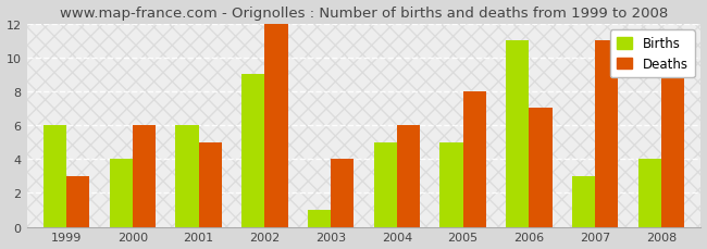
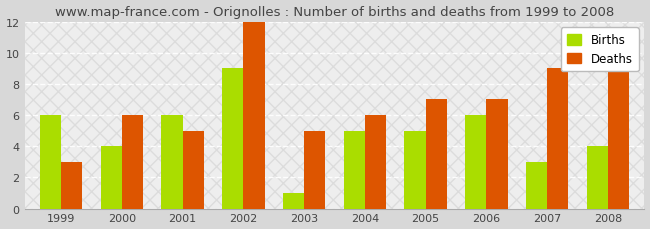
Deaths/2003: 4 -> 5
Deaths/2005: 8 -> 7
Births/2006: 11 -> 6
Deaths/2007: 11 -> 9
